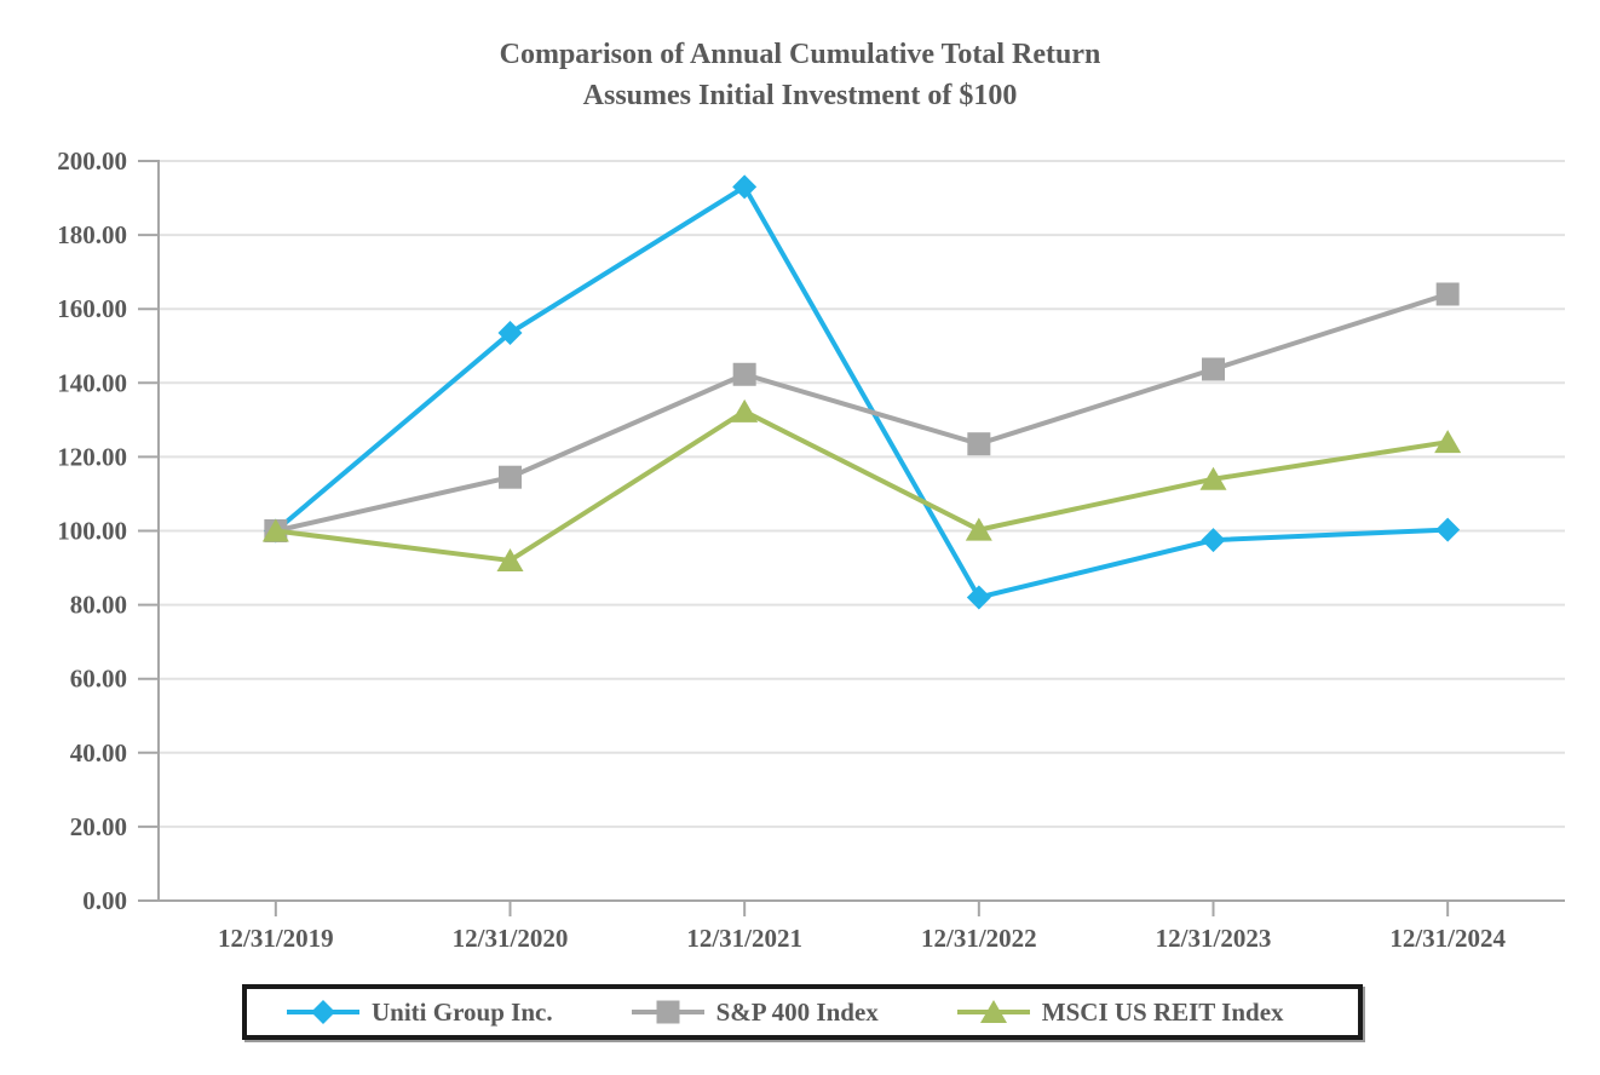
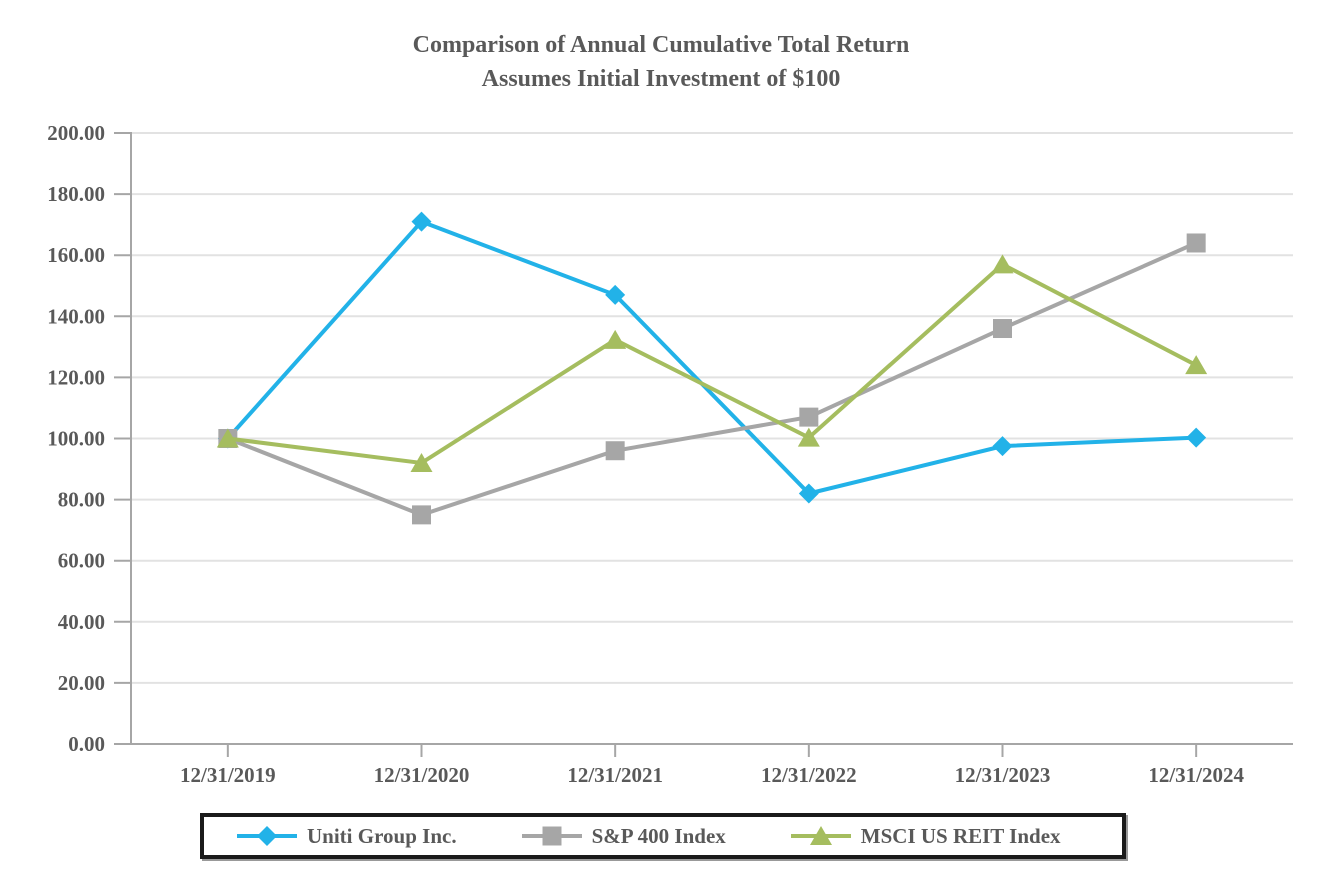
Uniti Group Inc./12/31/2020: 154 -> 171
S&P 400 Index/12/31/2020: 114 -> 75
Uniti Group Inc./12/31/2021: 193 -> 147
S&P 400 Index/12/31/2021: 142 -> 96
S&P 400 Index/12/31/2022: 124 -> 107
S&P 400 Index/12/31/2023: 144 -> 136
MSCI US REIT Index/12/31/2023: 114 -> 157
